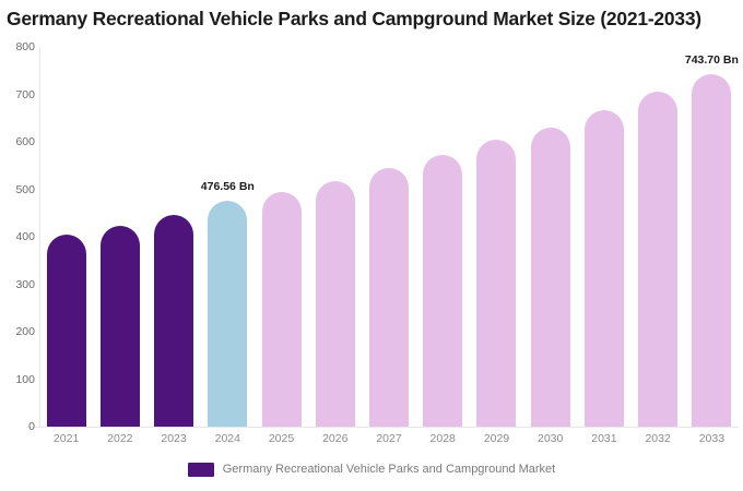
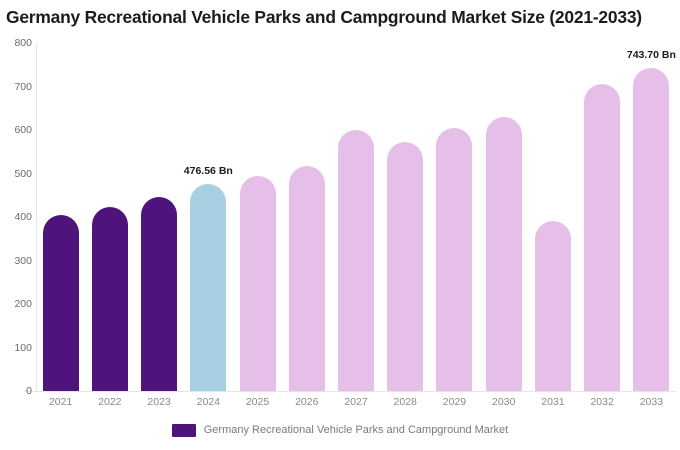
2027: 540 -> 600
2031: 670 -> 390
